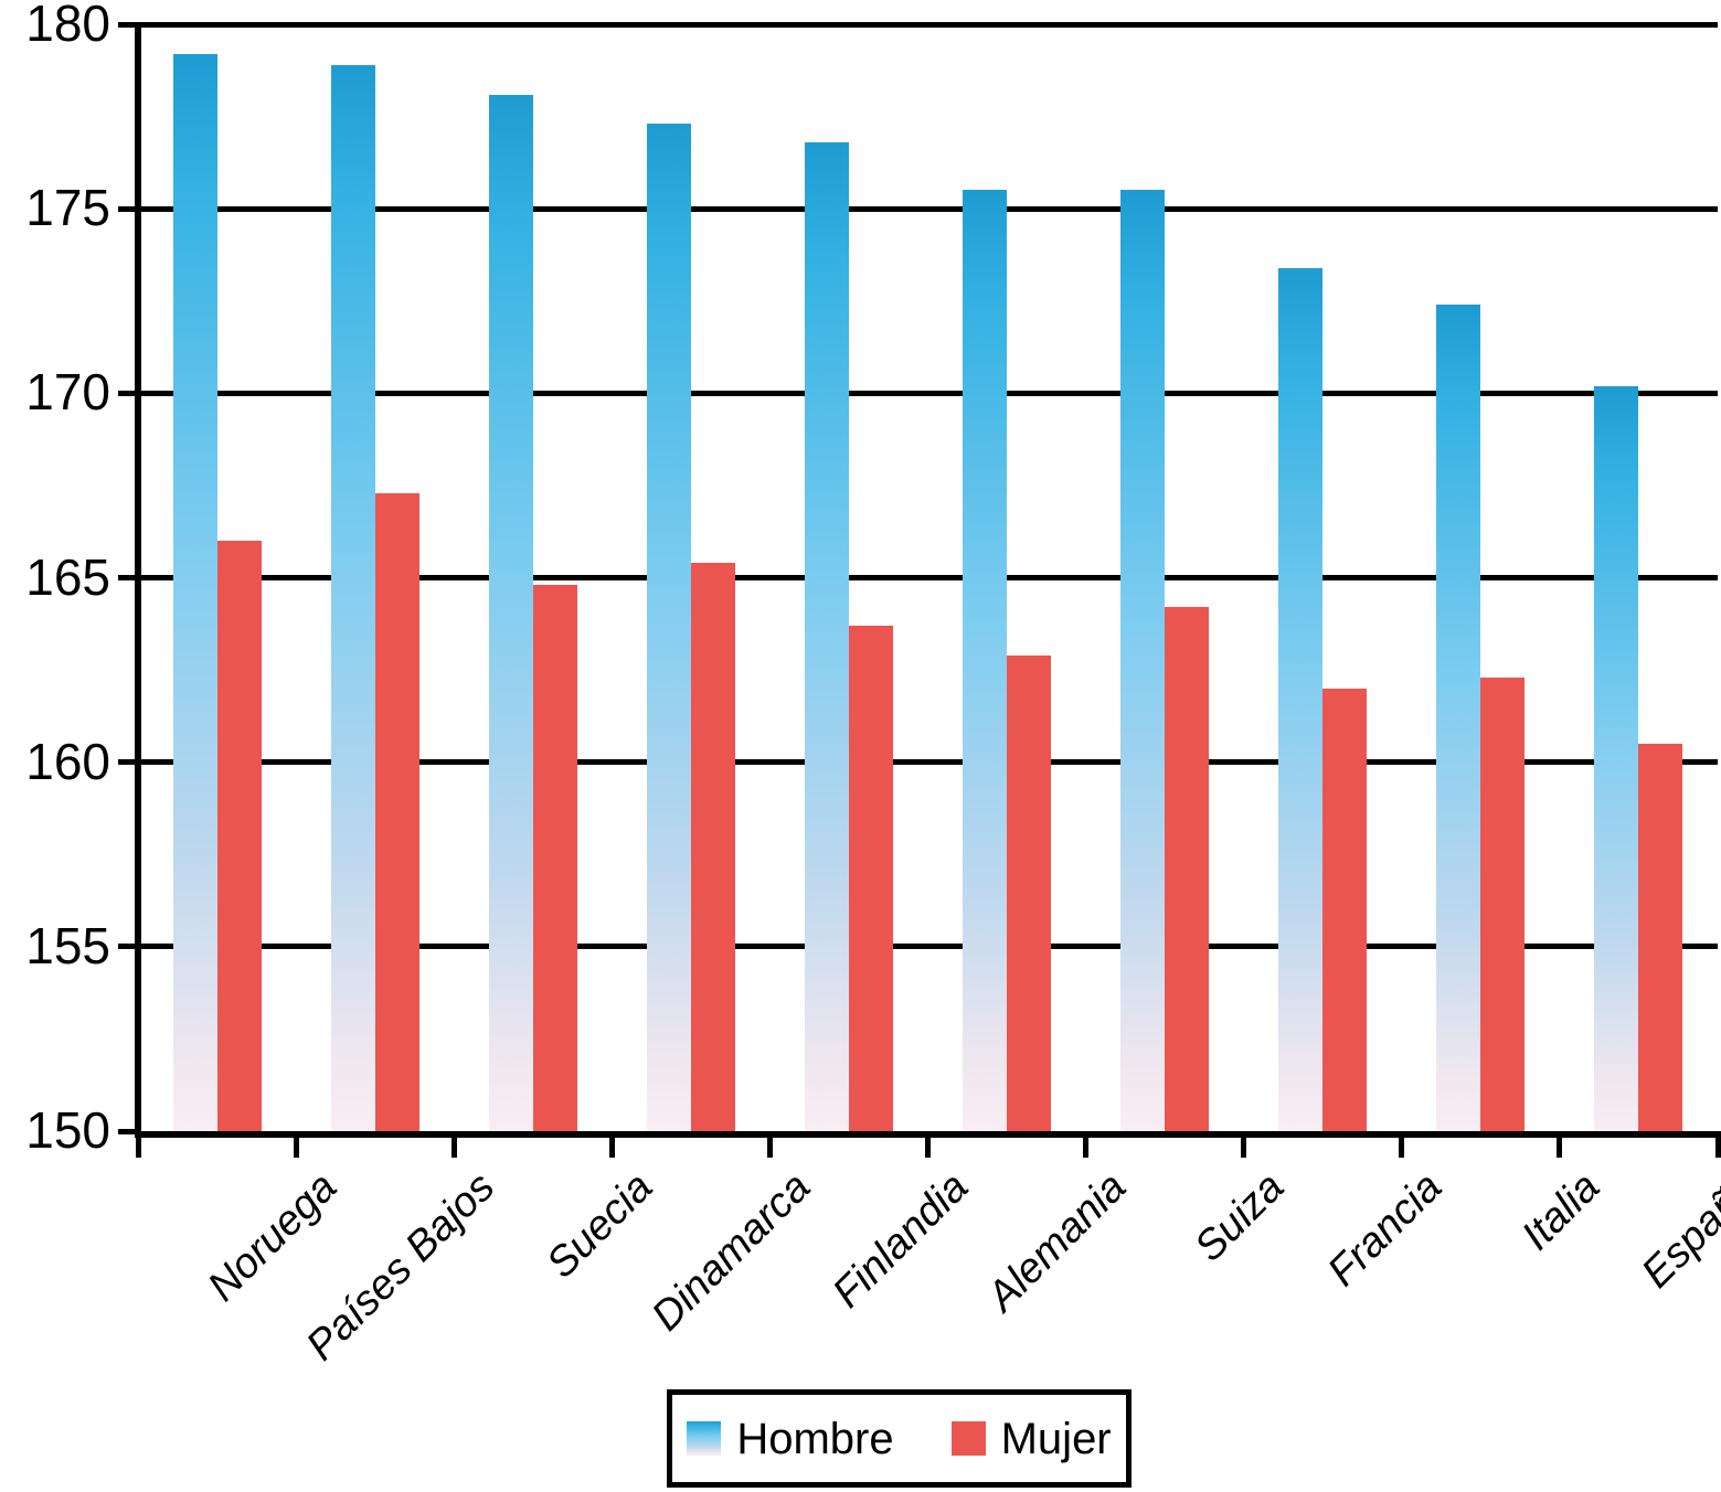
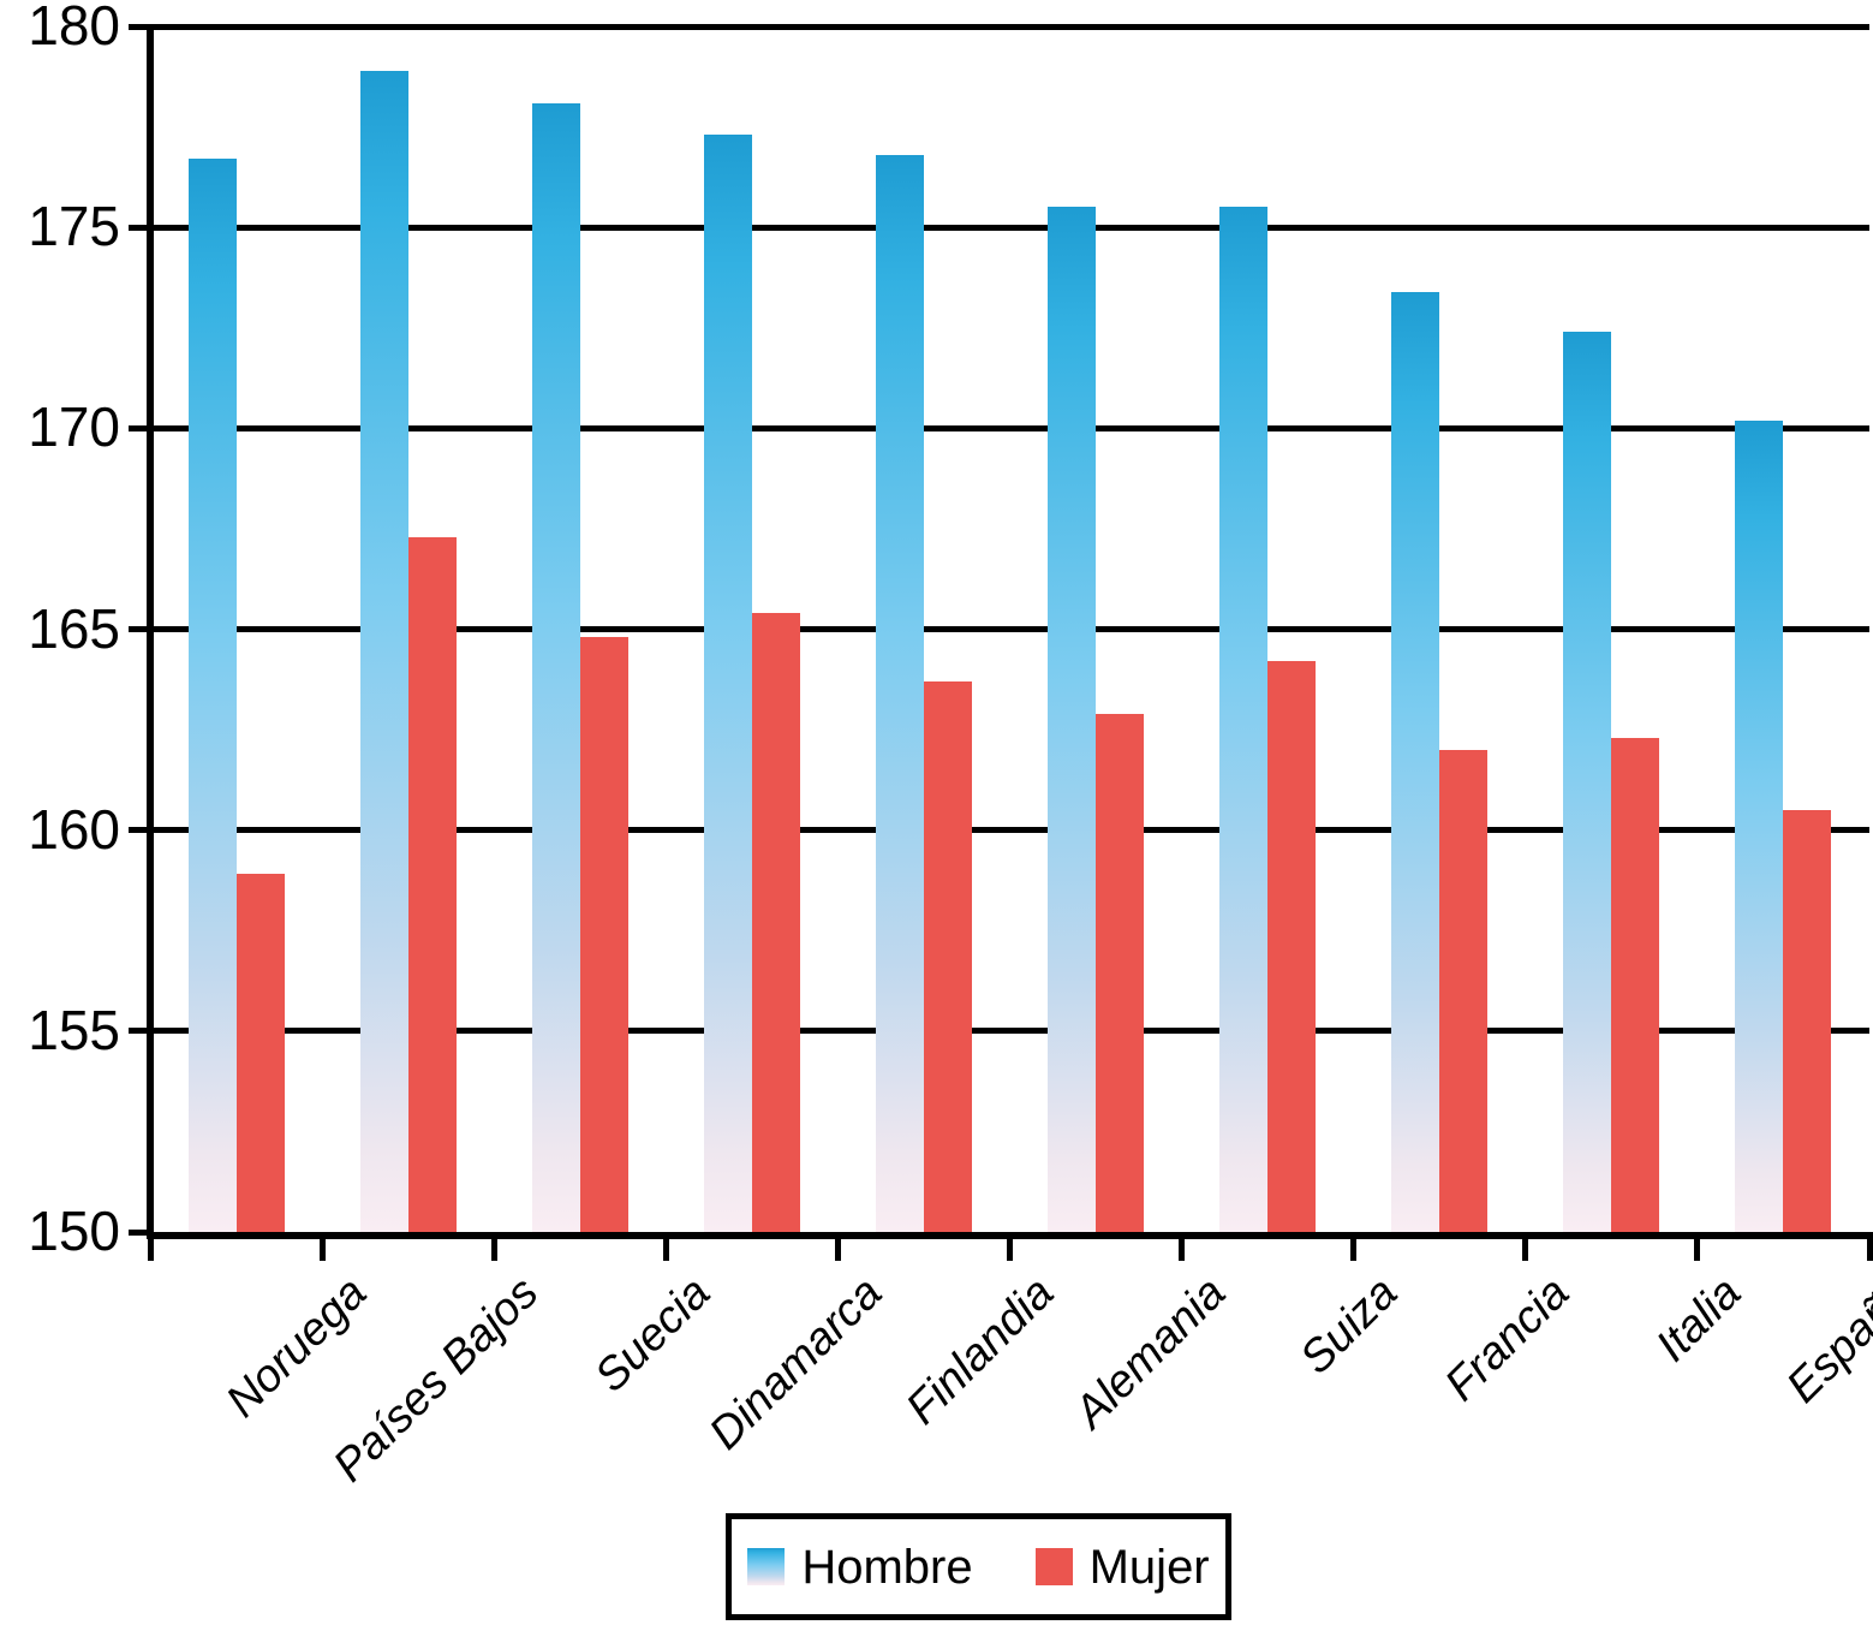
Hombre/Noruega: 179.2 -> 176.7
Mujer/Noruega: 166.0 -> 158.9
